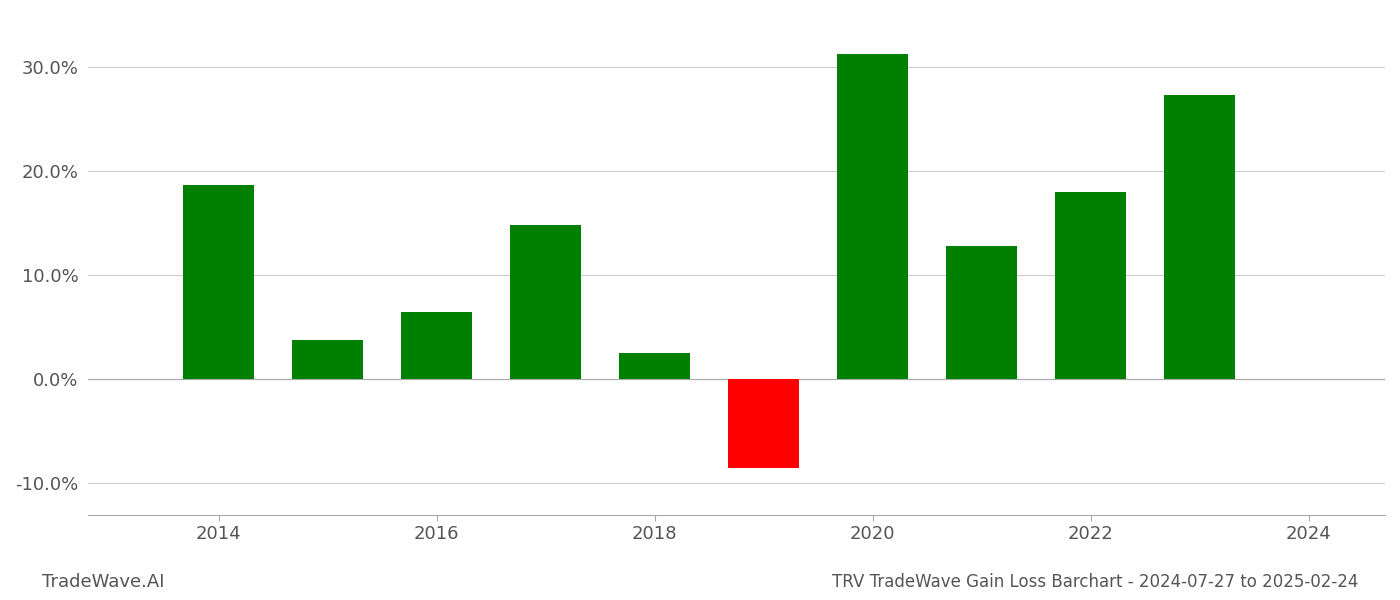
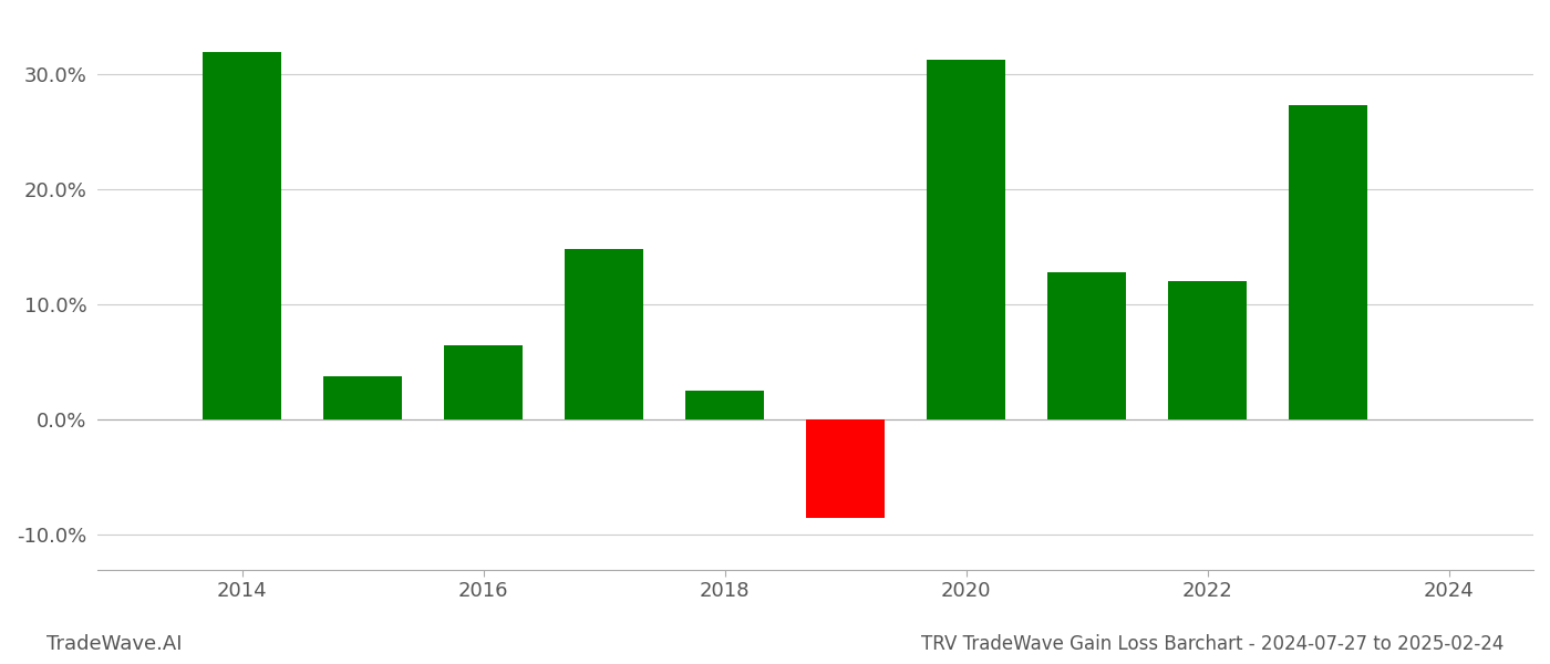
2014: 18.7% -> 31.9%
2022: 18.0% -> 12.0%
